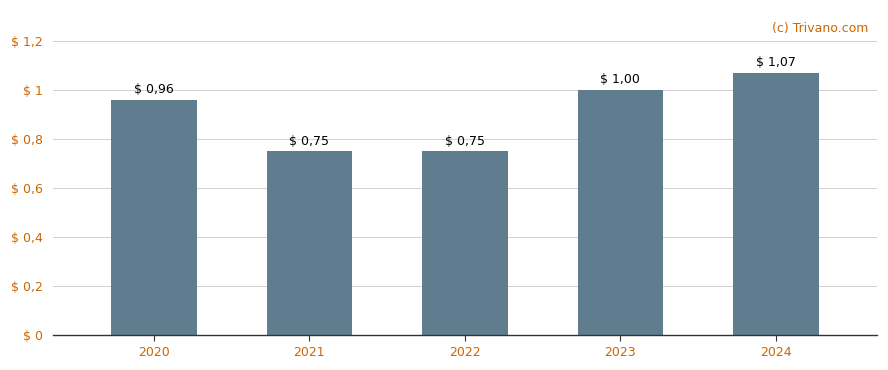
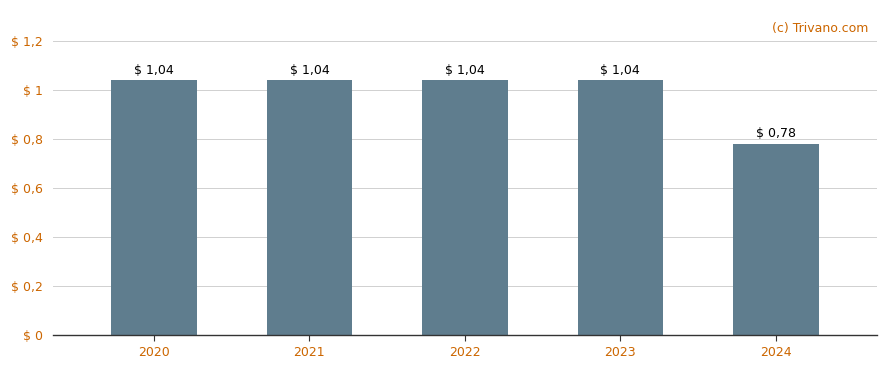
2020: 0,96 -> 1,04
2021: 0,75 -> 1,04
2022: 0,75 -> 1,04
2023: 1,00 -> 1,04
2024: 1,07 -> 0,78
